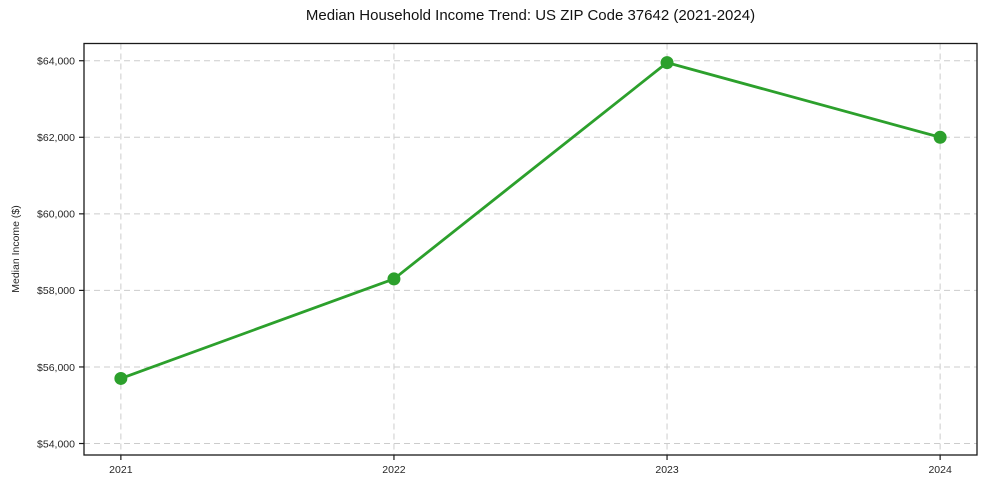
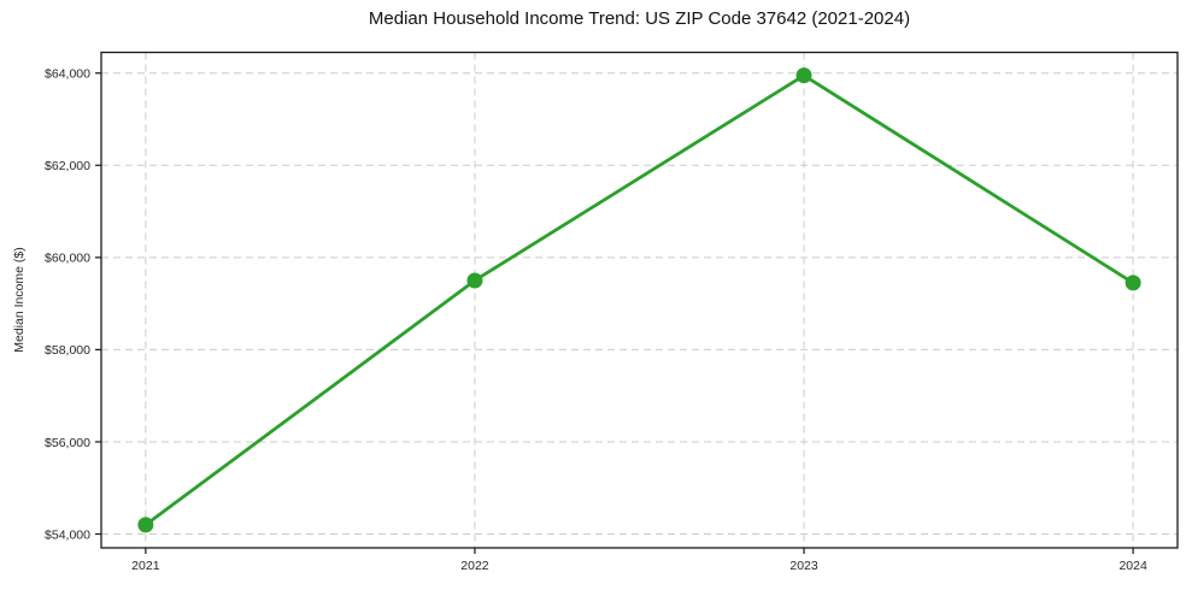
2021: $55700 -> $54200
2022: $58300 -> $59500
2024: $62000 -> $59400
